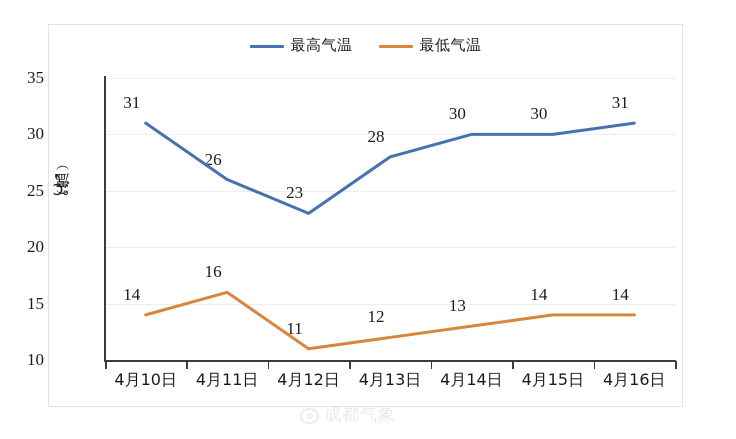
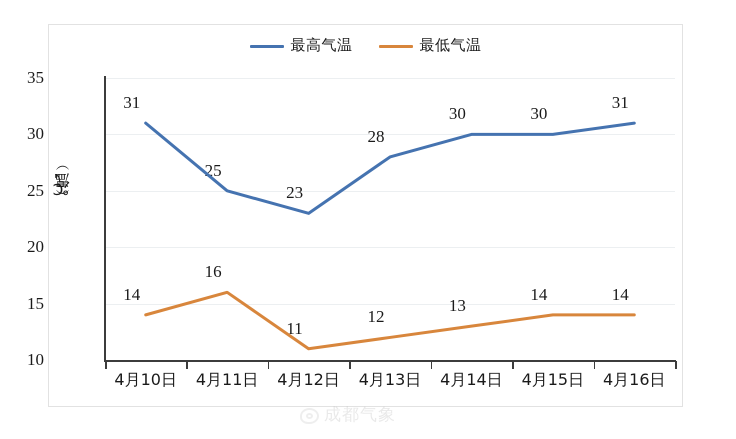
最高气温/4月11日: 26 -> 25
